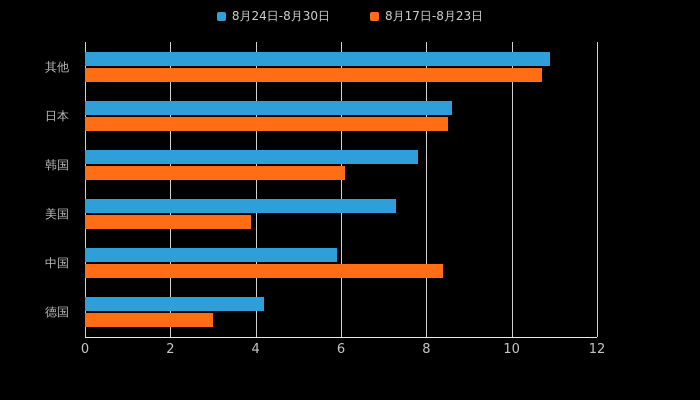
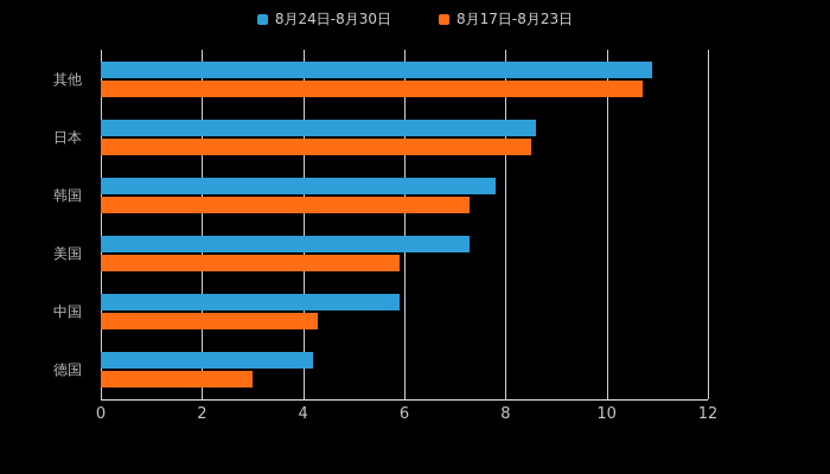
8月17日-8月23日/韩国: 6.1 -> 7.3
8月17日-8月23日/美国: 3.9 -> 5.9
8月17日-8月23日/中国: 8.4 -> 4.3
